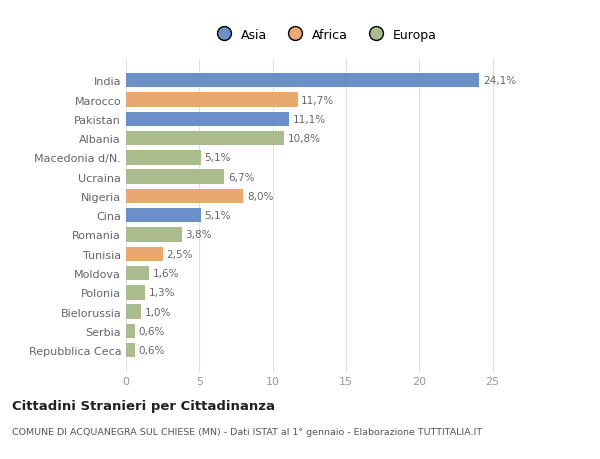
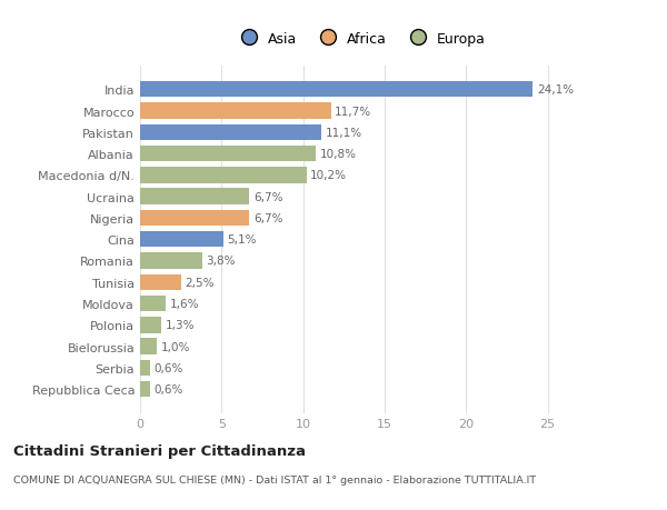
Macedonia d/N.: 5,1% -> 10,2%
Nigeria: 8,0% -> 6,7%
